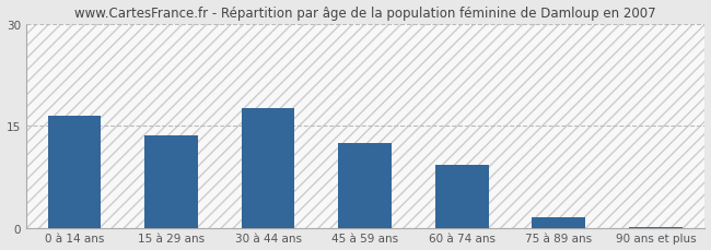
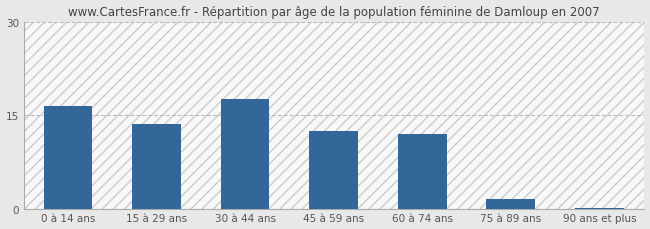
60 à 74 ans: 9.2 -> 12.0
